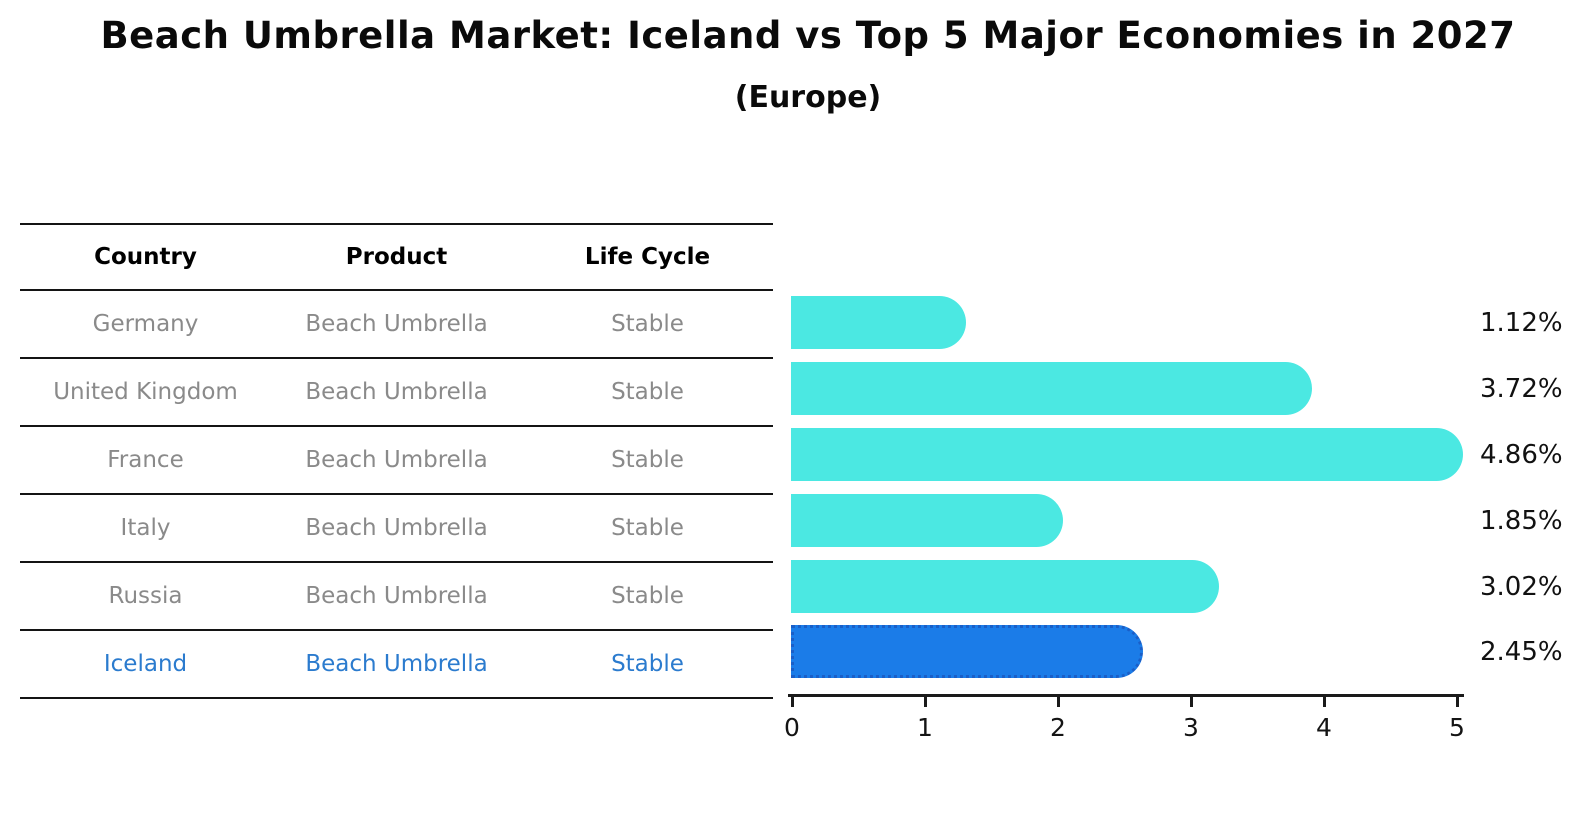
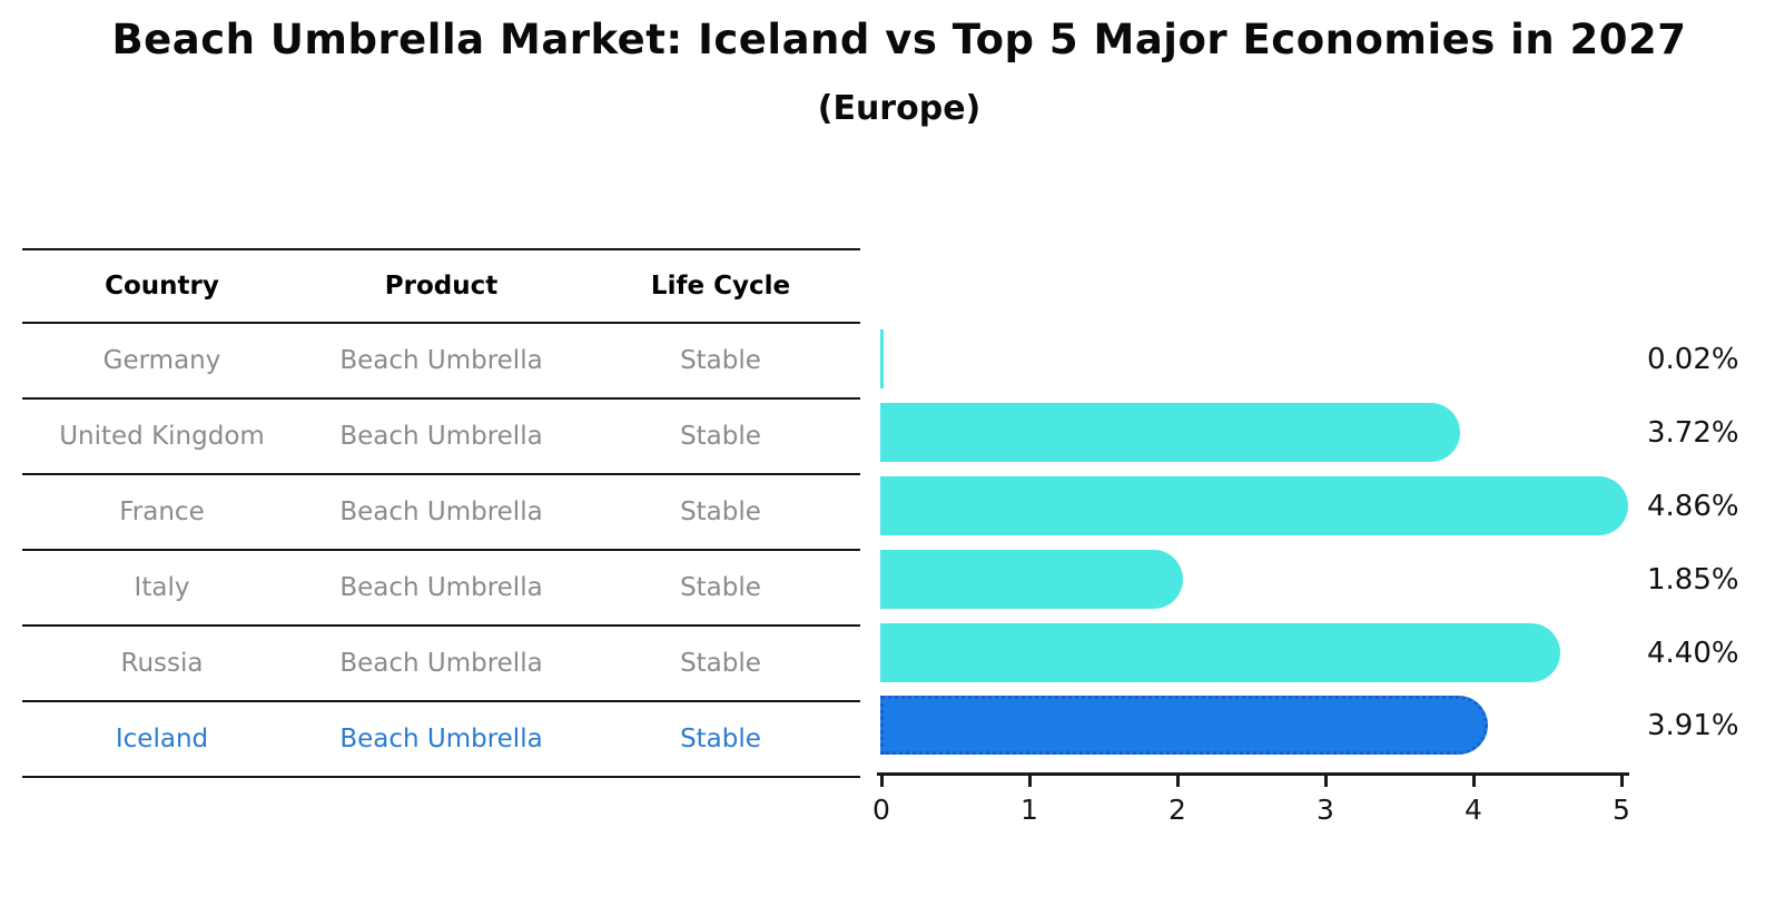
Germany: 1.12% -> 0.02%
Russia: 3.02% -> 4.40%
Iceland: 2.45% -> 3.91%
